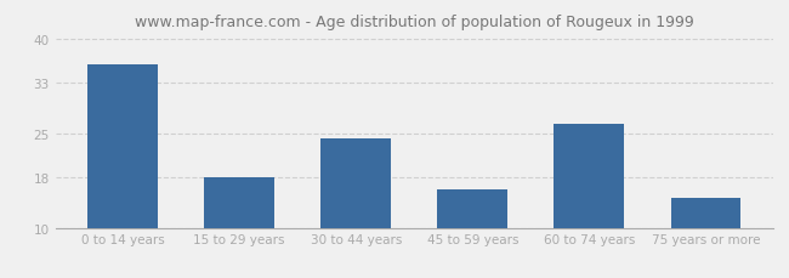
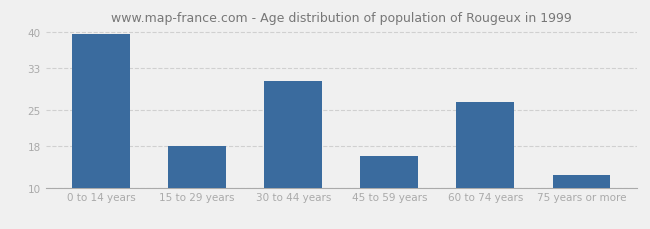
0 to 14 years: 36.0 -> 39.5
30 to 44 years: 24.2 -> 30.5
75 years or more: 14.8 -> 12.5
